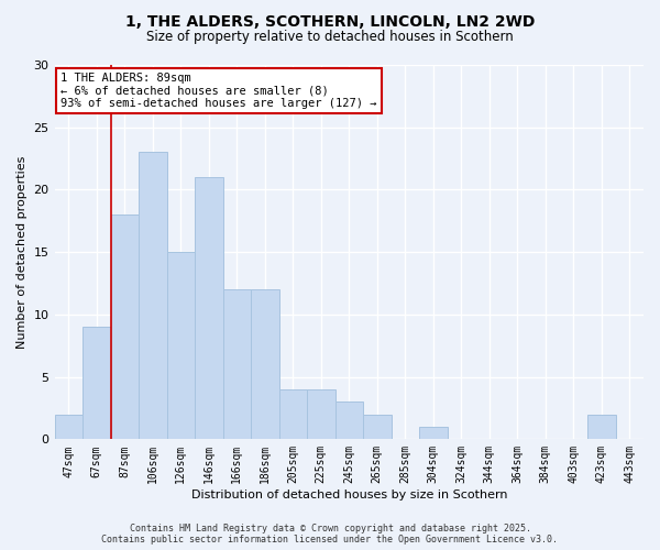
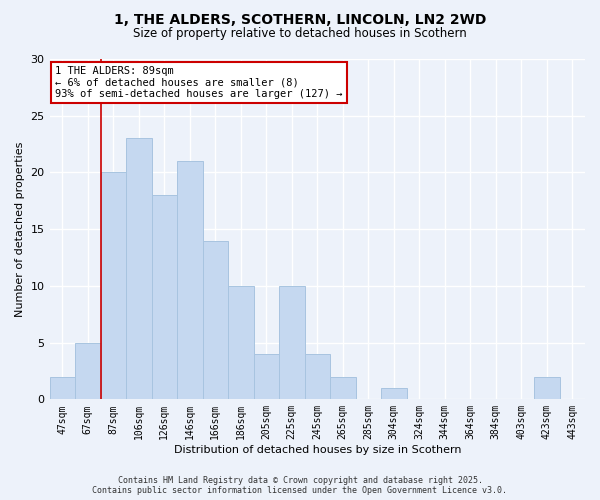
67sqm: 9 -> 5
87sqm: 18 -> 20
126sqm: 15 -> 18
166sqm: 12 -> 14
186sqm: 12 -> 10
225sqm: 4 -> 10
245sqm: 3 -> 4
